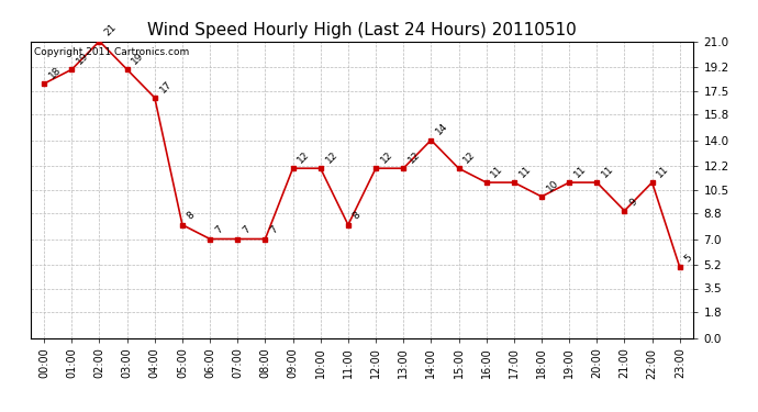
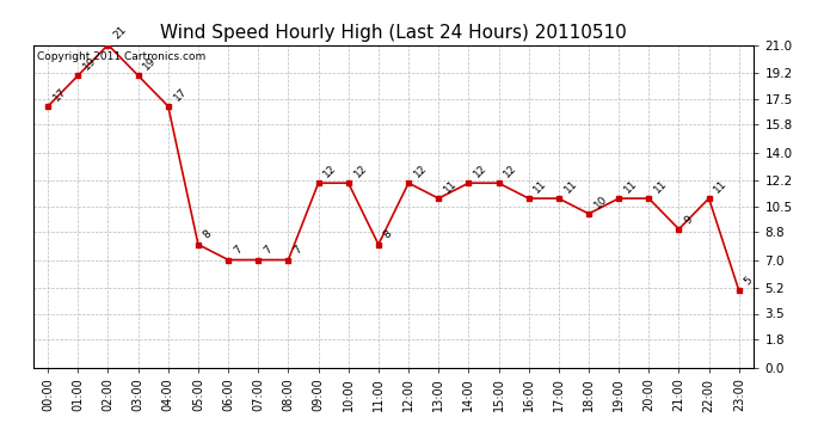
00:00: 18 -> 17
13:00: 12 -> 11
14:00: 14 -> 12
